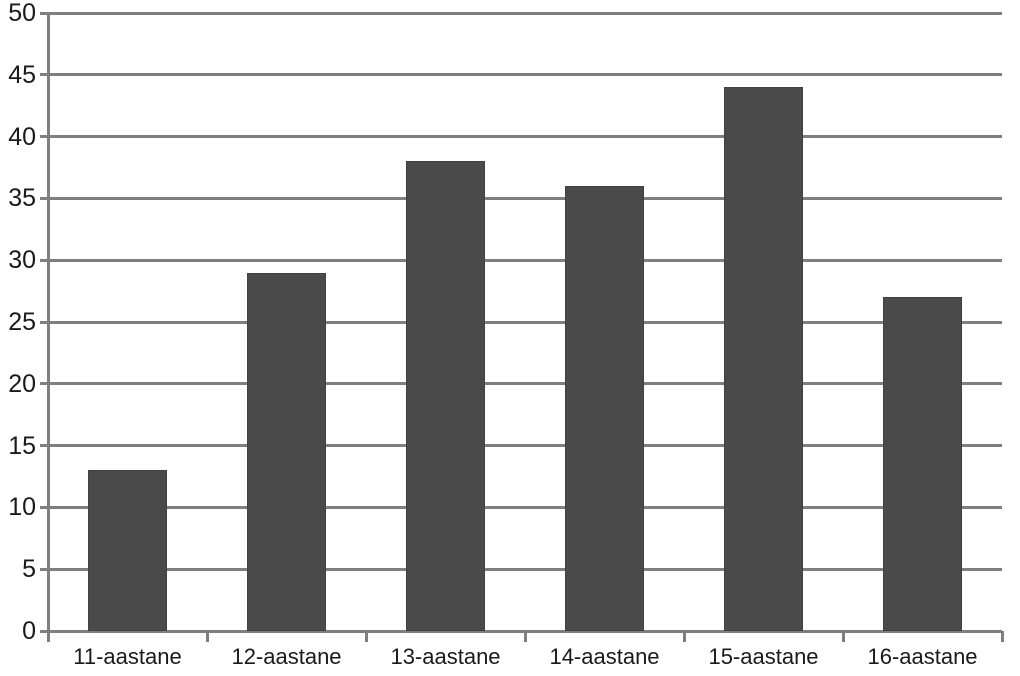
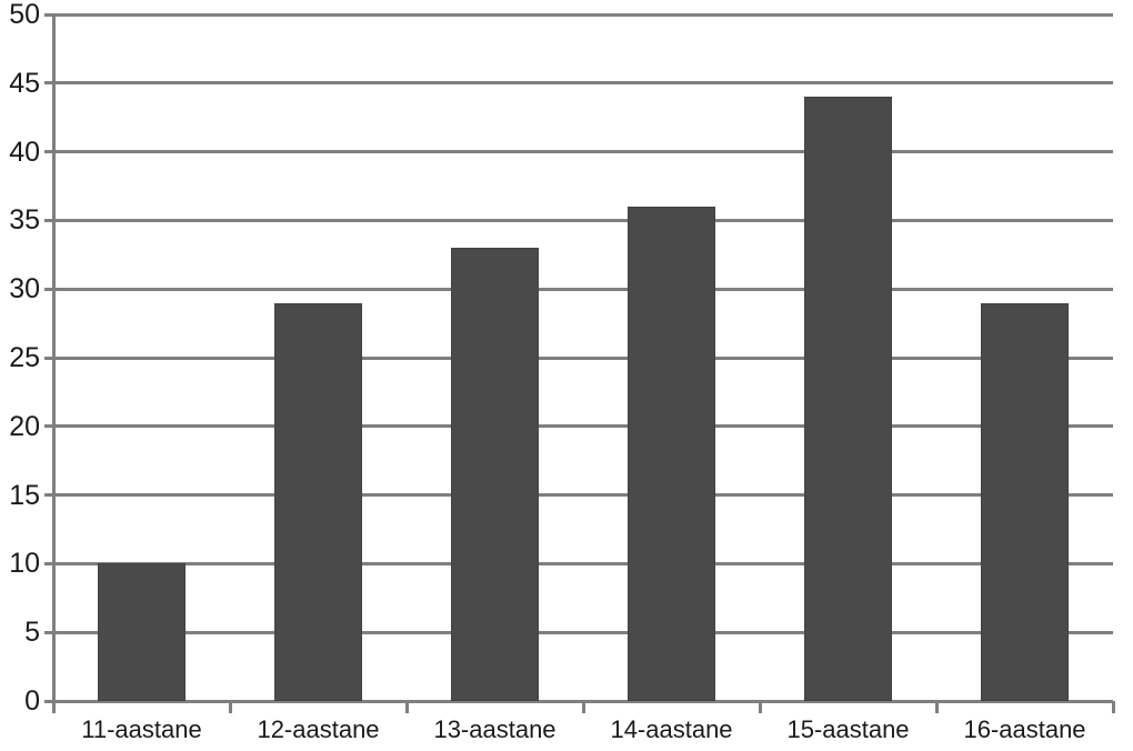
11-aastane: 13 -> 10
13-aastane: 38 -> 33
16-aastane: 27 -> 29
